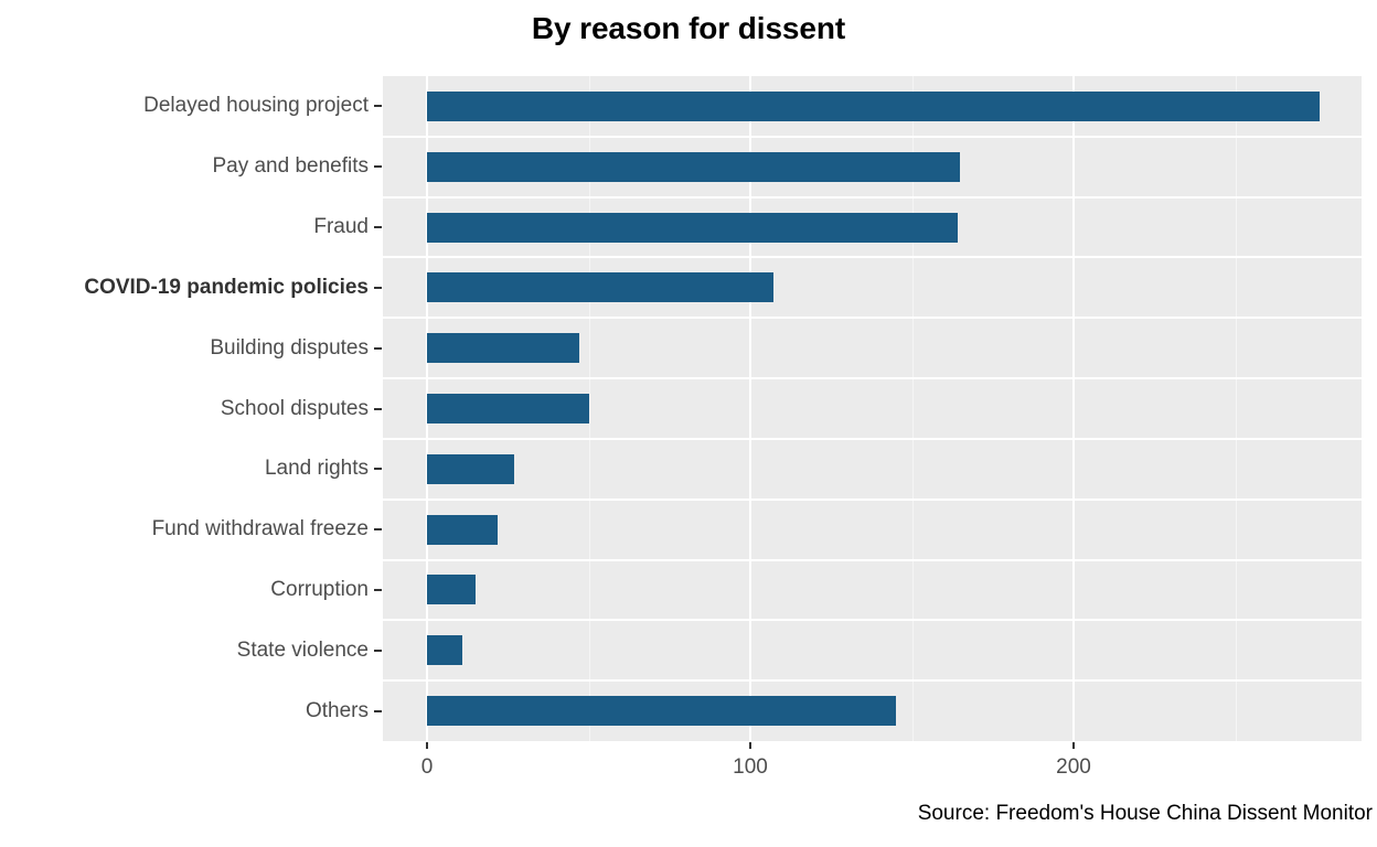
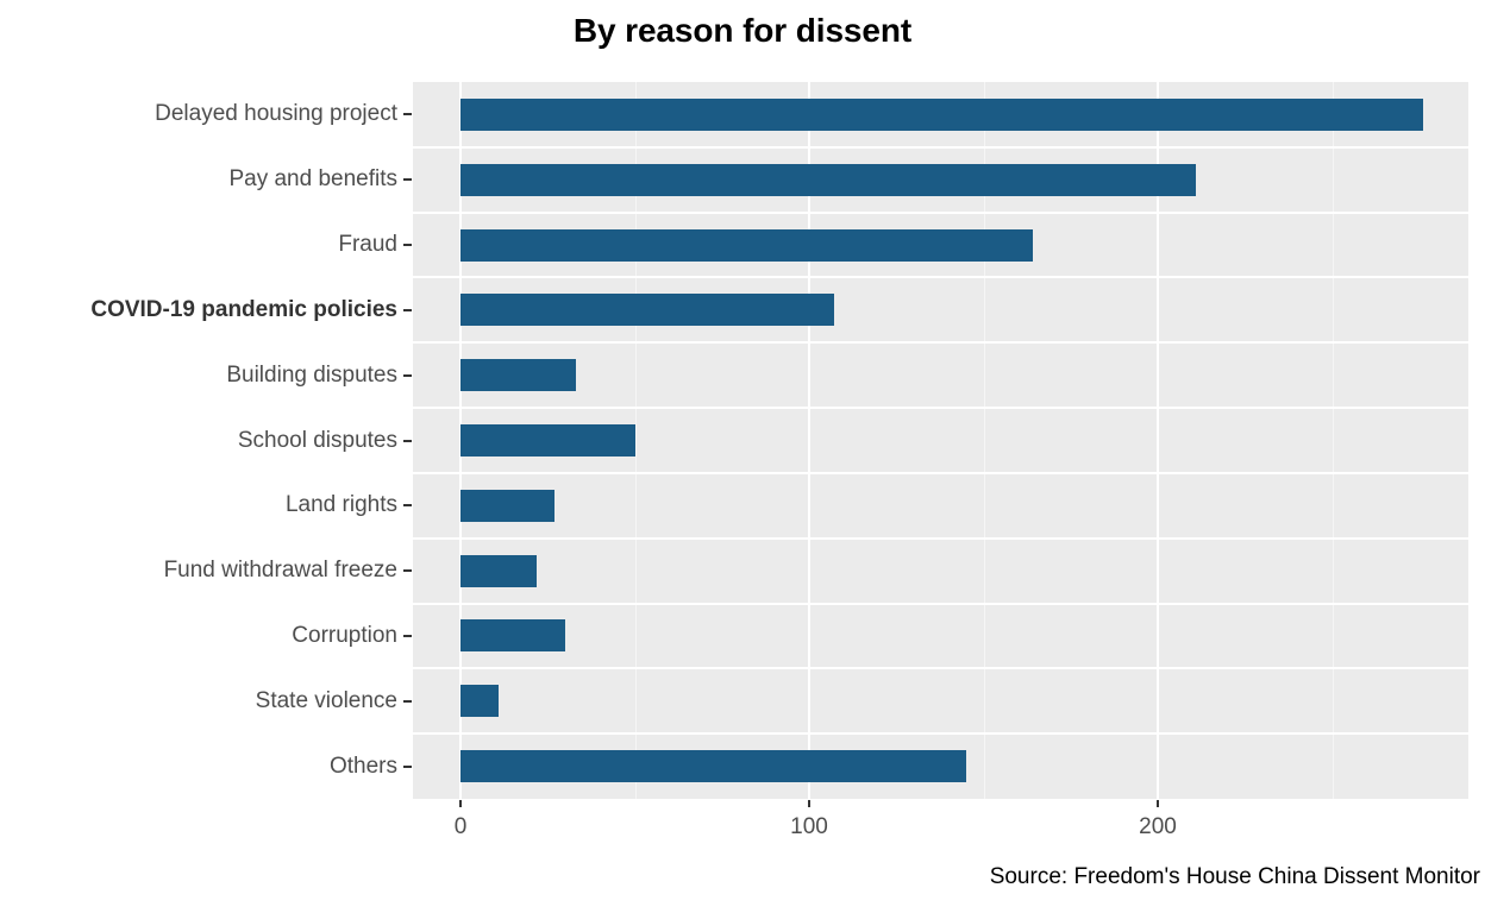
Pay and benefits: 165 -> 211
Building disputes: 47 -> 33
Corruption: 15 -> 30
